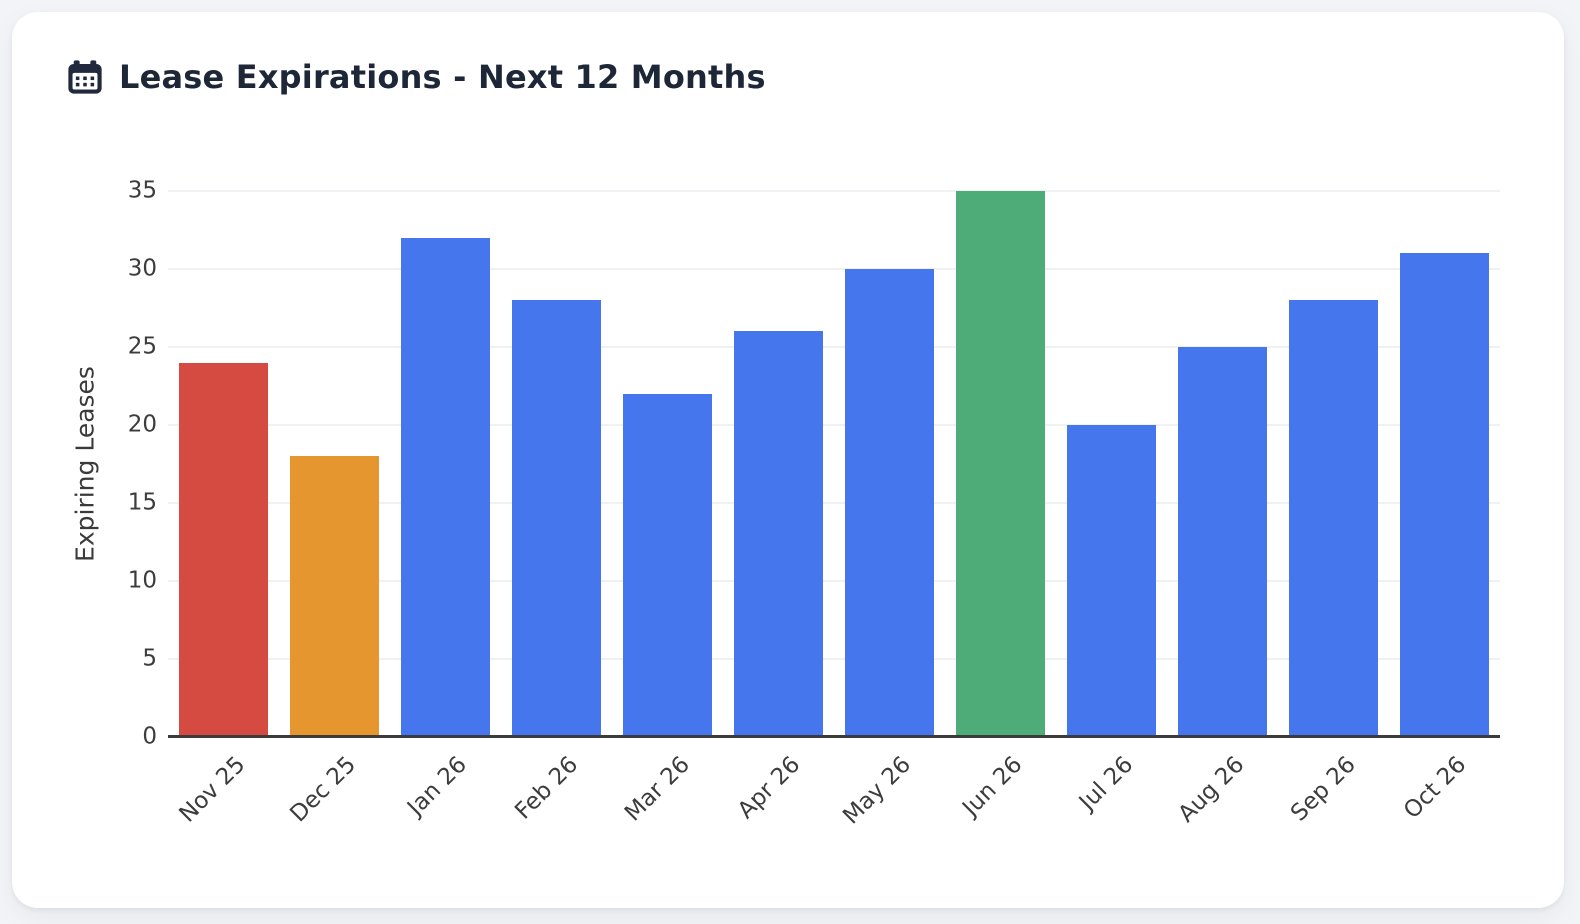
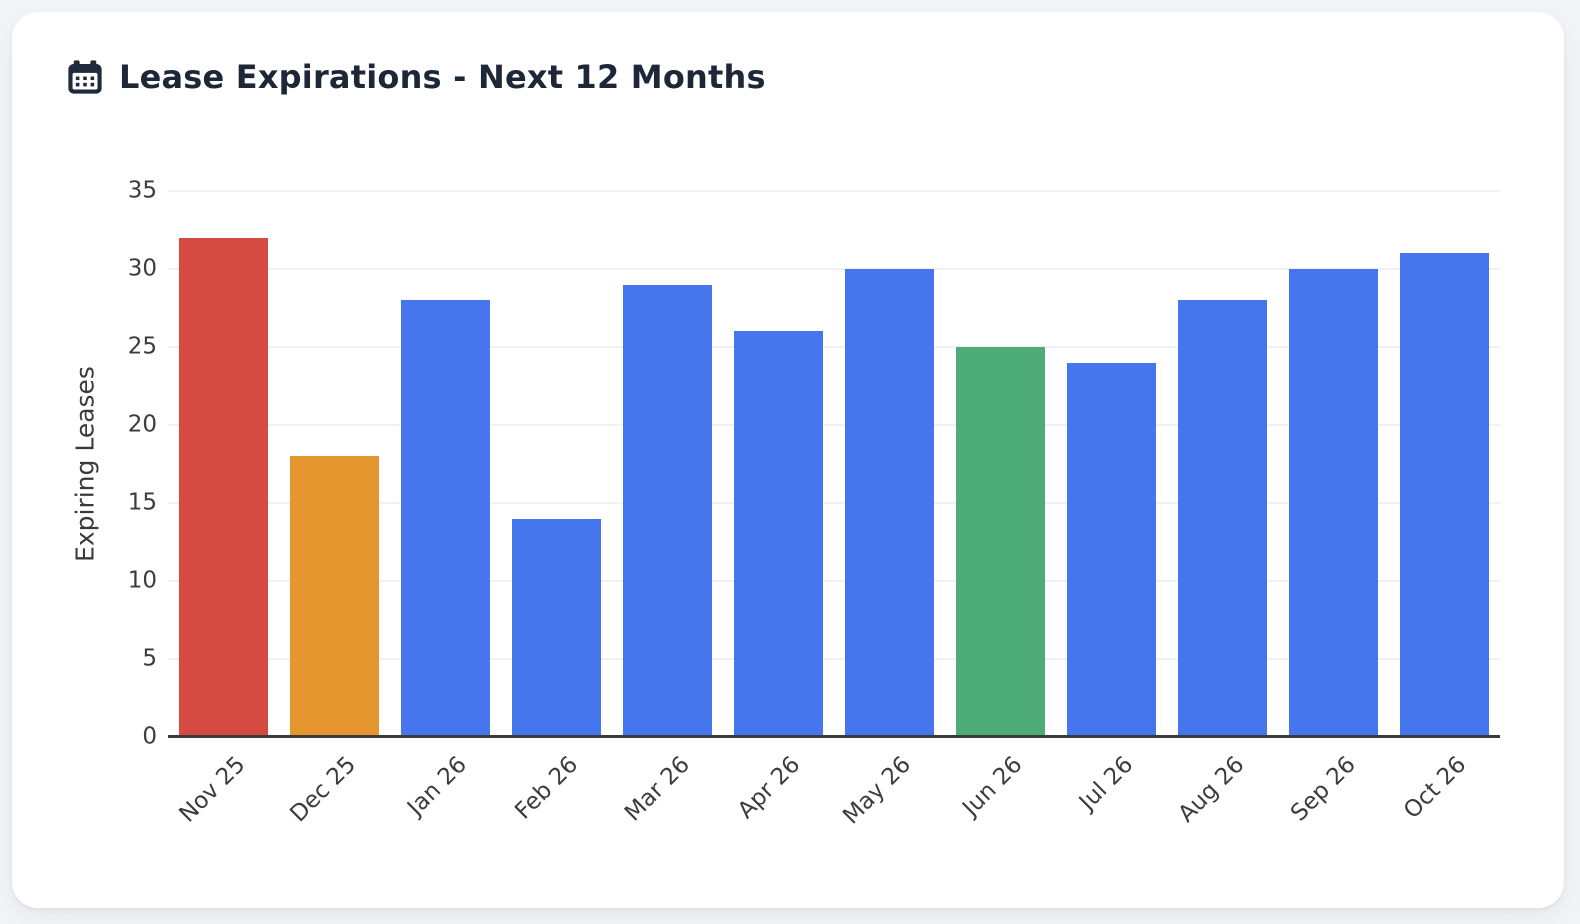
Nov 25: 24 -> 32
Jan 26: 32 -> 28
Feb 26: 28 -> 14
Mar 26: 22 -> 29
Jun 26: 35 -> 25
Jul 26: 20 -> 24
Aug 26: 25 -> 28
Sep 26: 28 -> 30
